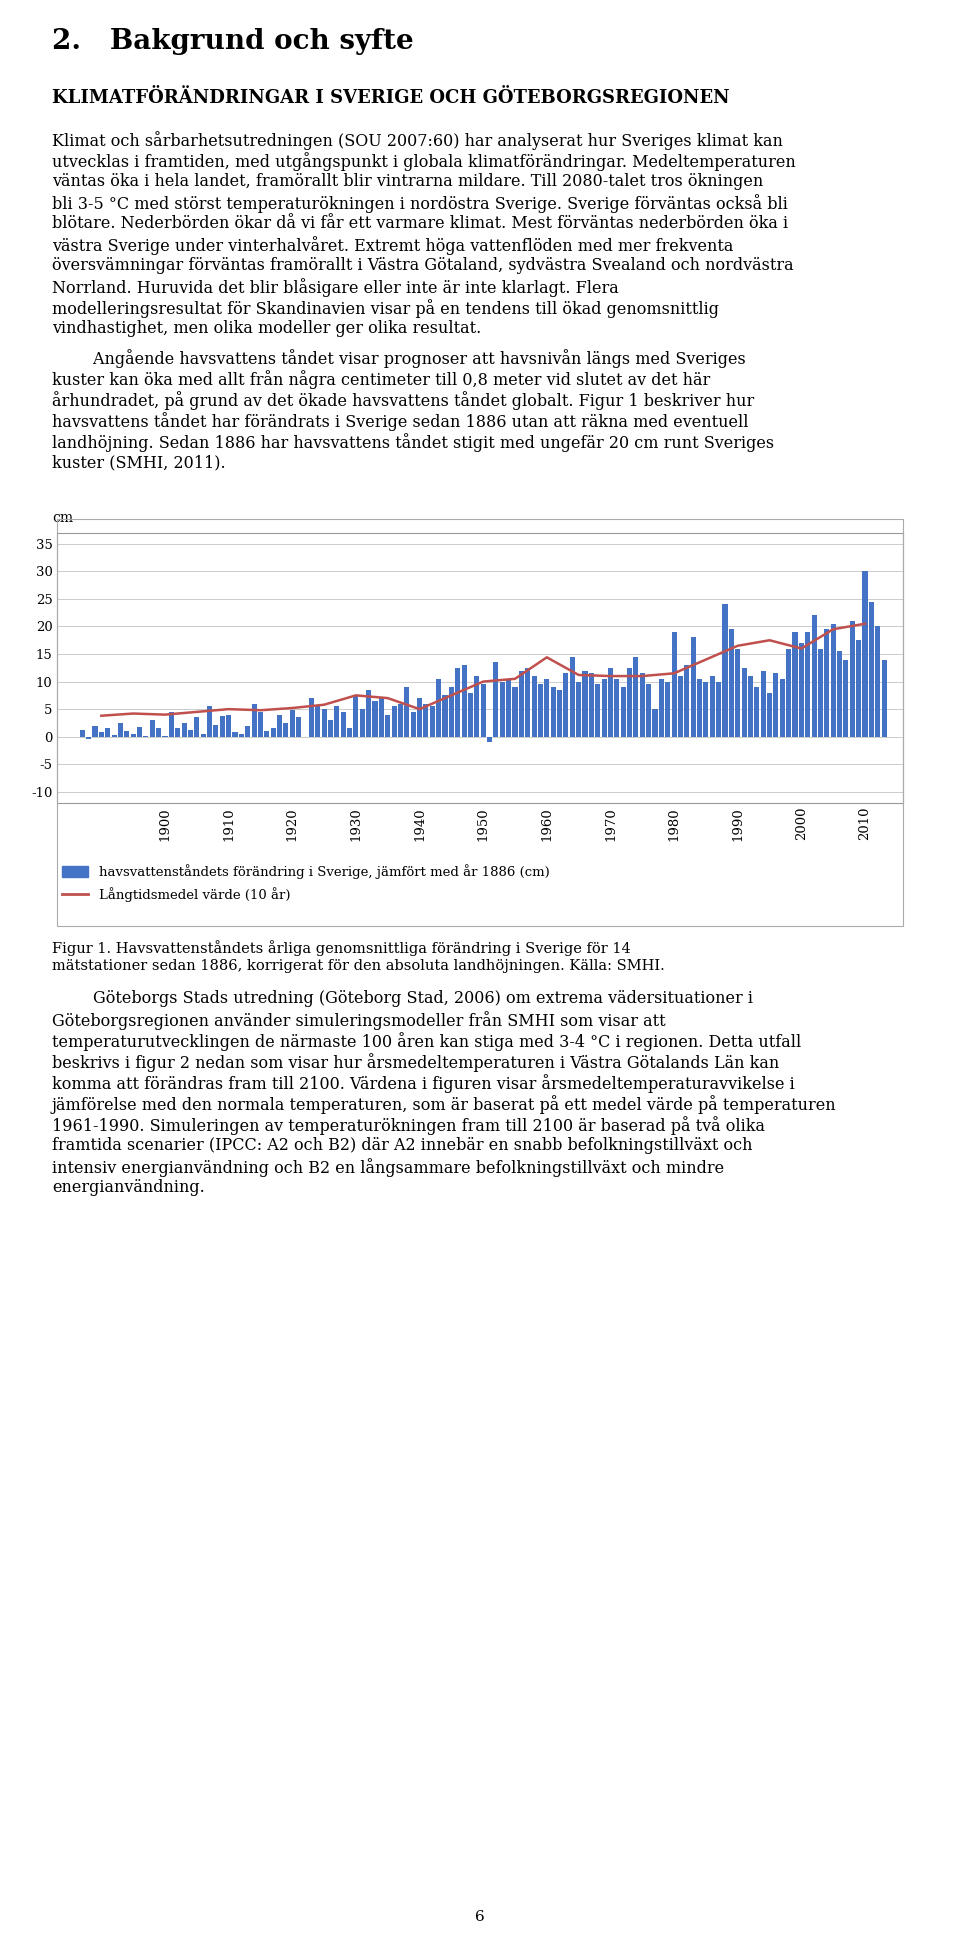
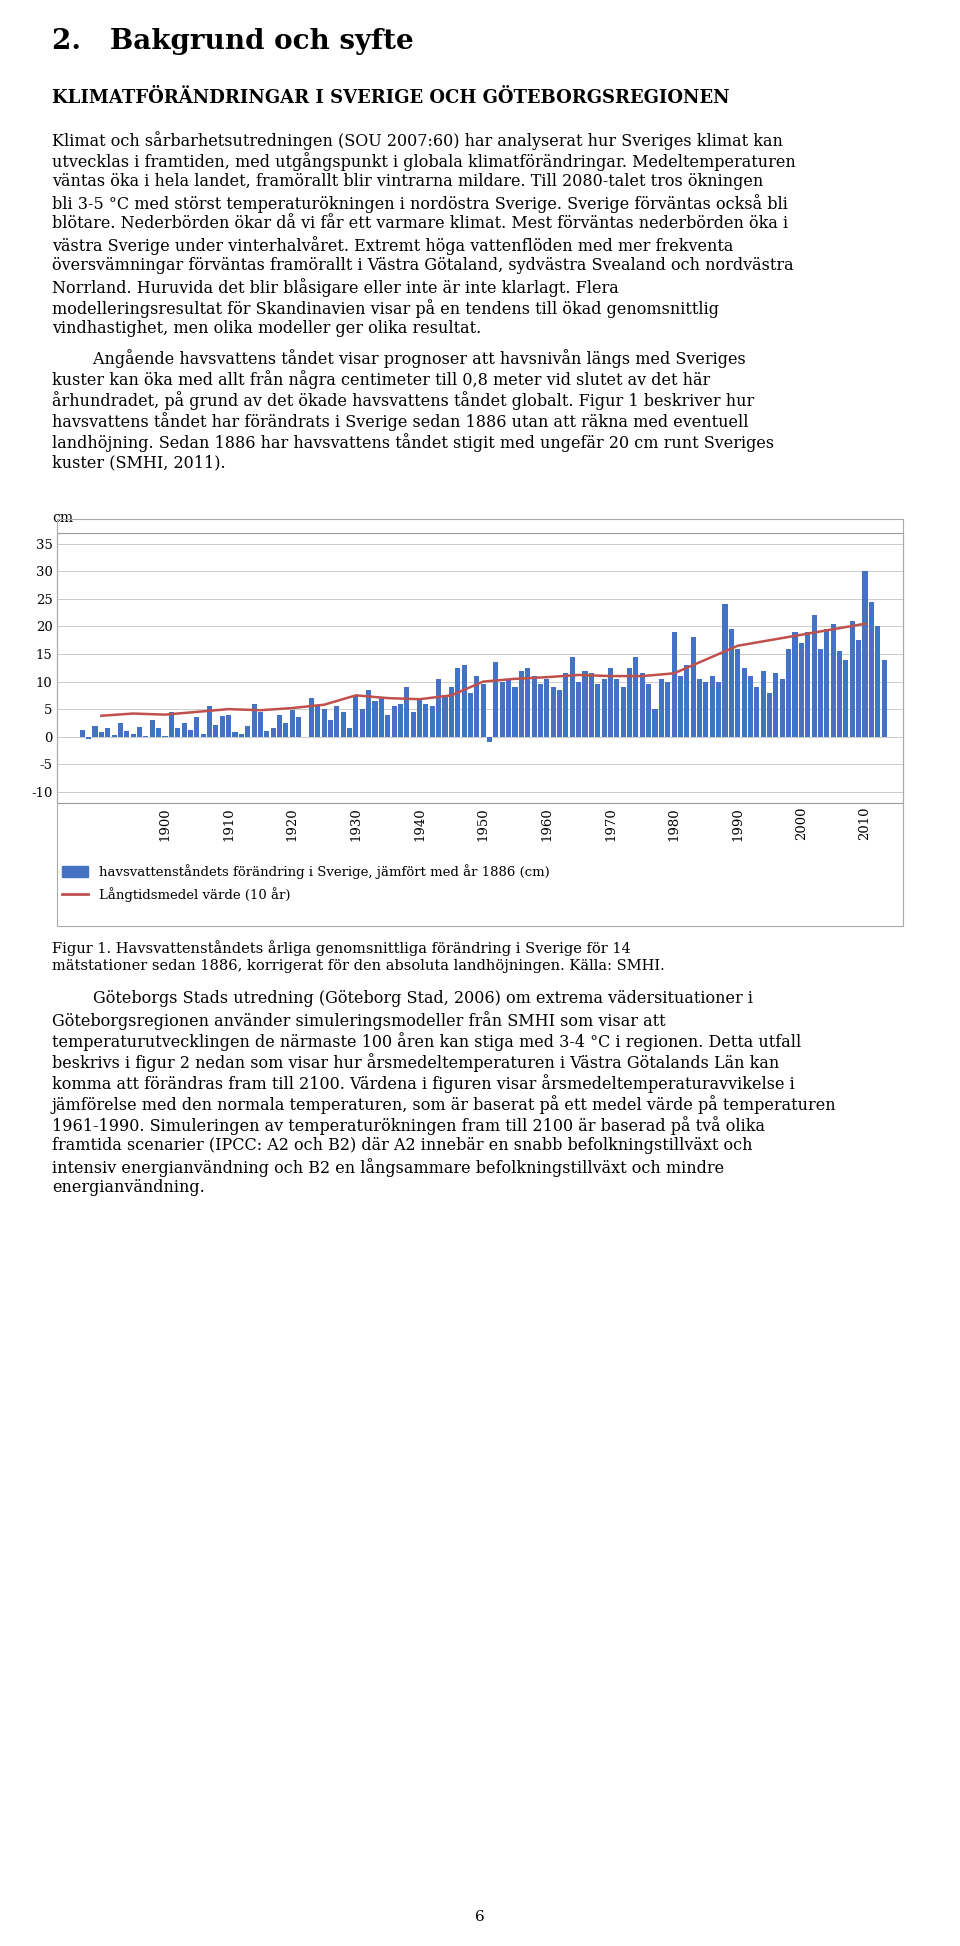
Långtidsmedel värde (10 år)/1940: 5.0 -> 6.8
Långtidsmedel värde (10 år)/1960: 14.4 -> 10.8
Långtidsmedel värde (10 år)/2000: 16.0 -> 18.5
